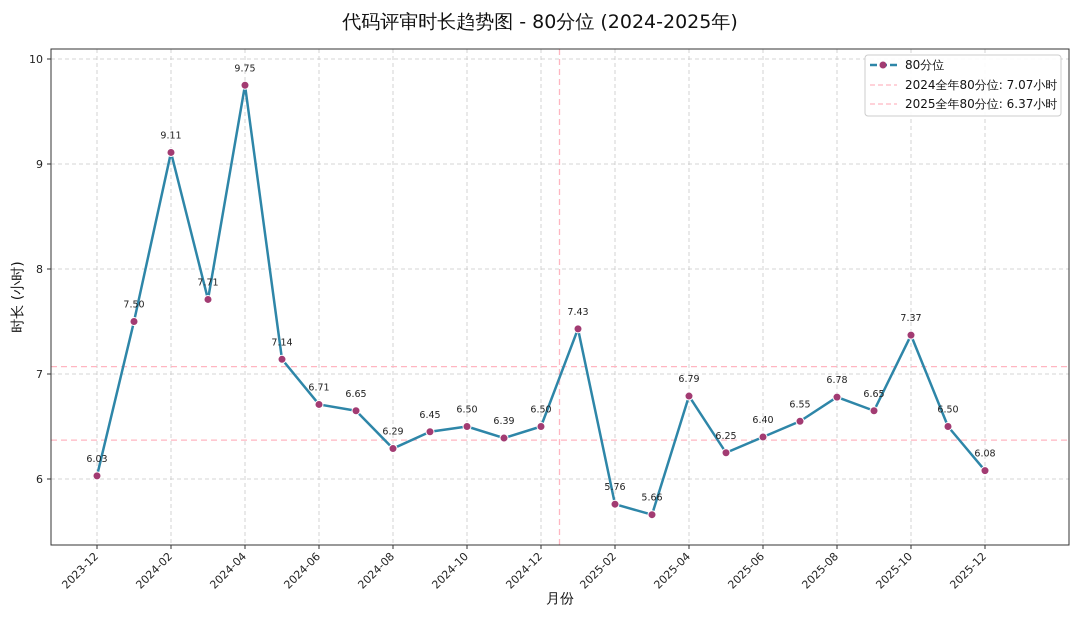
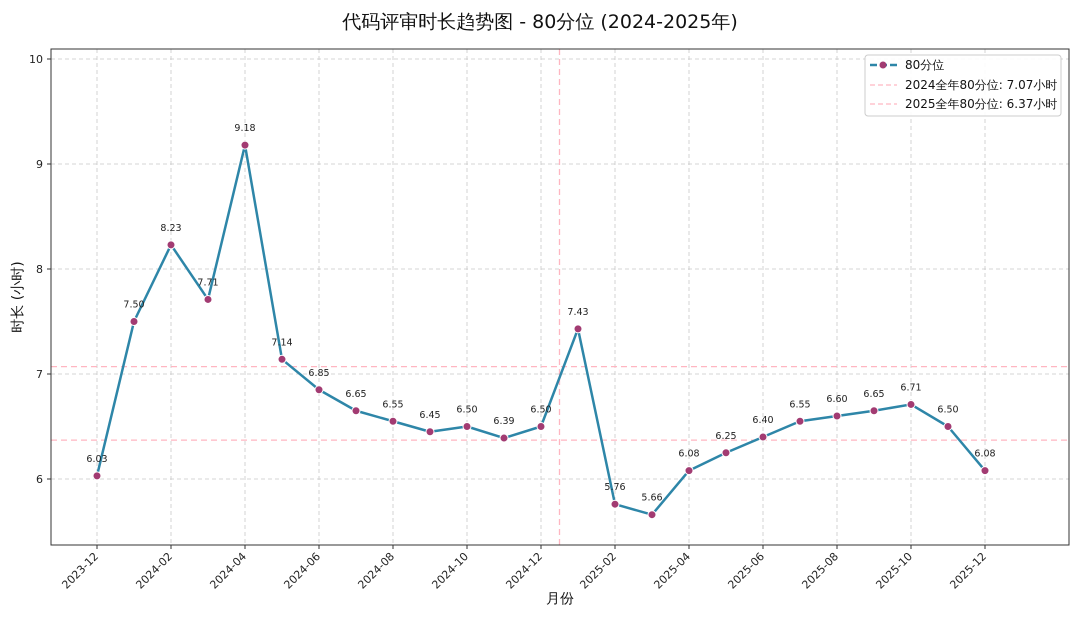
2024-02: 9.11 -> 8.23
2024-04: 9.75 -> 9.18
2024-06: 6.71 -> 6.85
2024-08: 6.29 -> 6.55
2025-04: 6.79 -> 6.08
2025-08: 6.78 -> 6.60
2025-10: 7.37 -> 6.71
